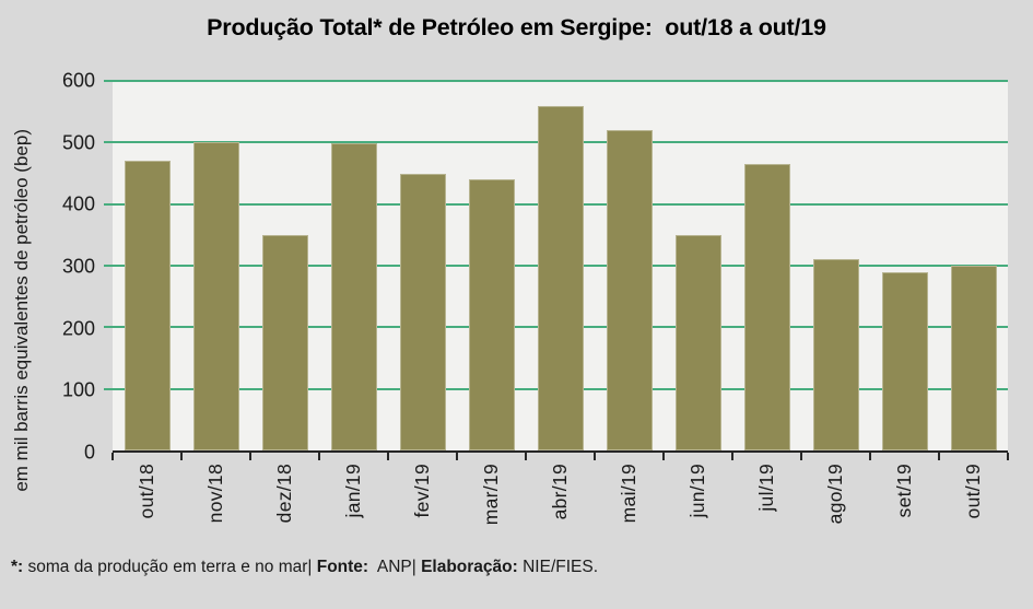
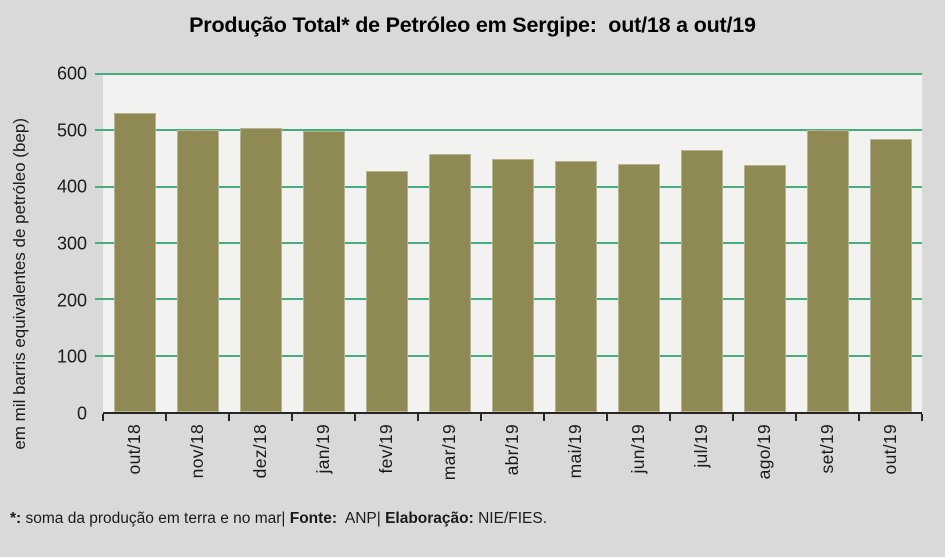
out/18: 470 -> 530
dez/18: 350 -> 500
fev/19: 450 -> 430
mar/19: 440 -> 460
abr/19: 560 -> 450
mai/19: 520 -> 440
jun/19: 350 -> 440
ago/19: 310 -> 440
set/19: 290 -> 500
out/19: 300 -> 480
